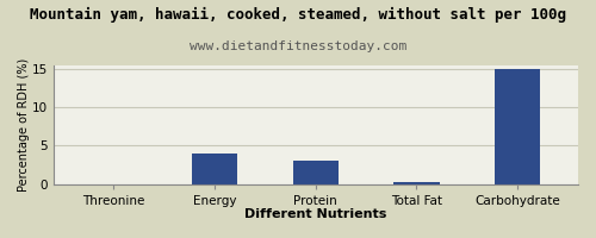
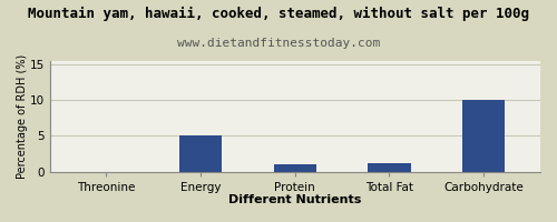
Energy: 4.0 -> 5.0
Protein: 3.0 -> 1.0
Total Fat: 0.3 -> 1.2
Carbohydrate: 15.0 -> 10.0
